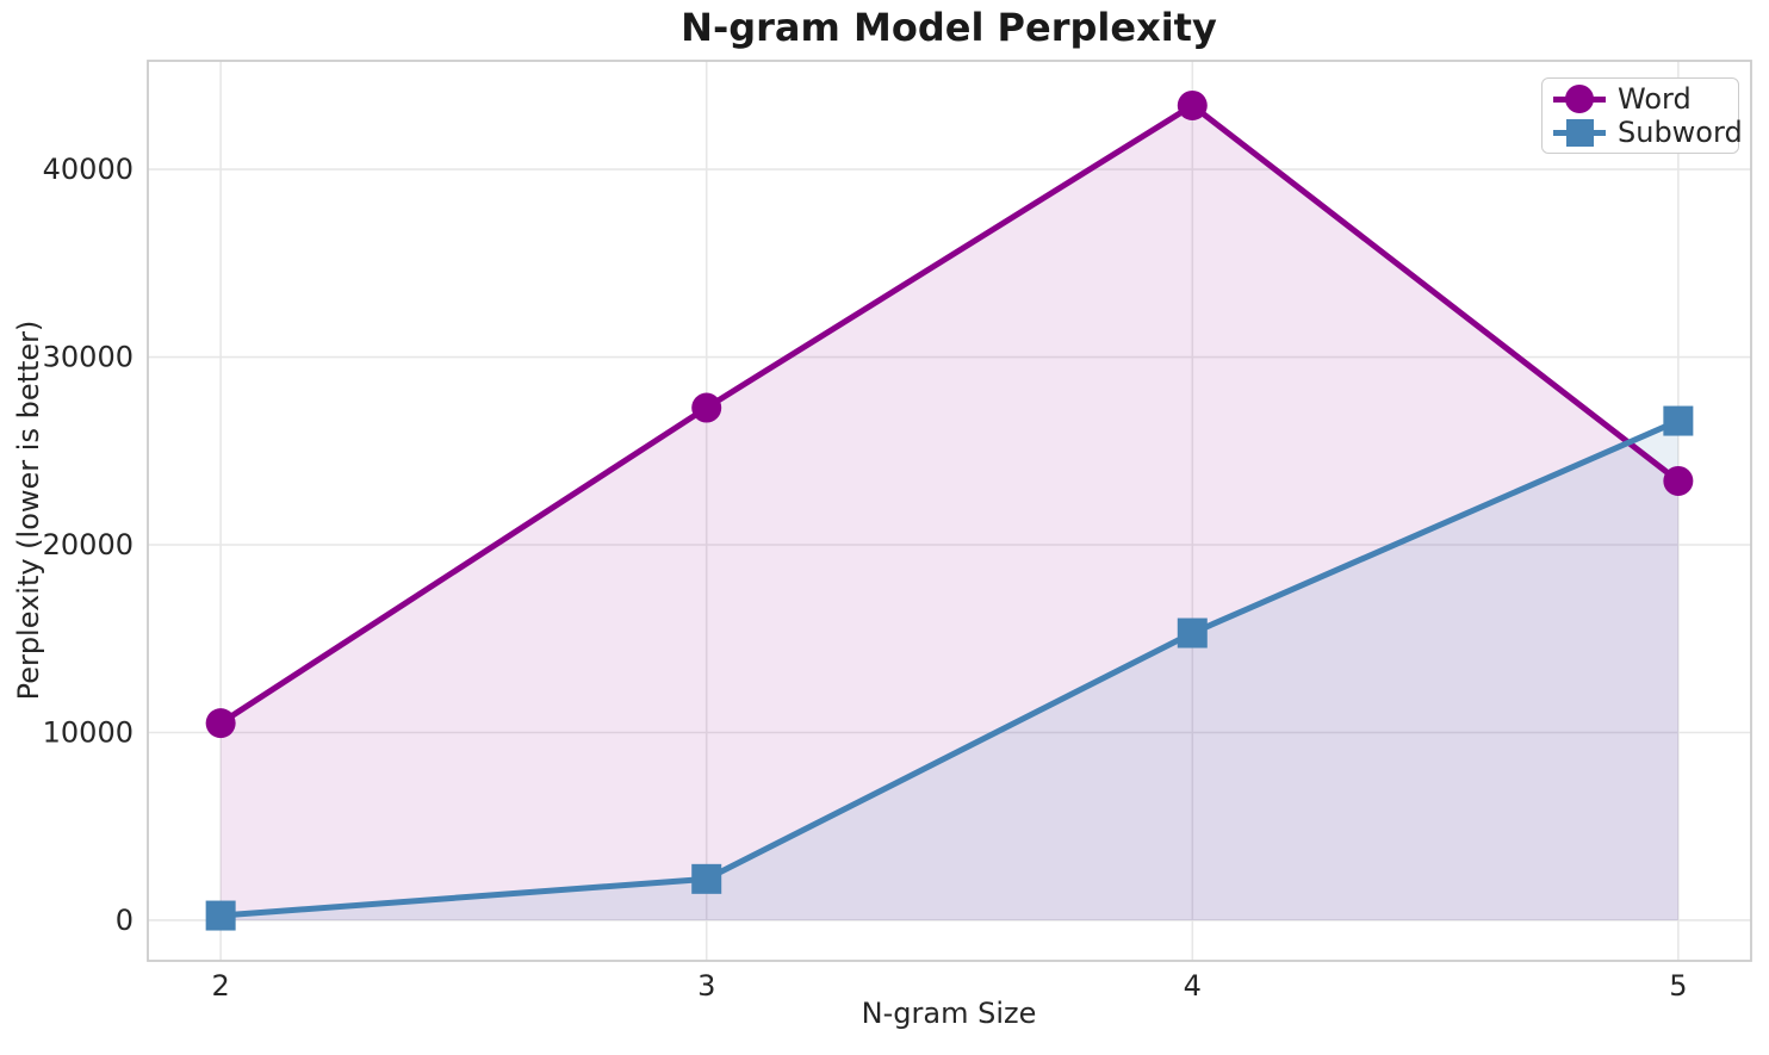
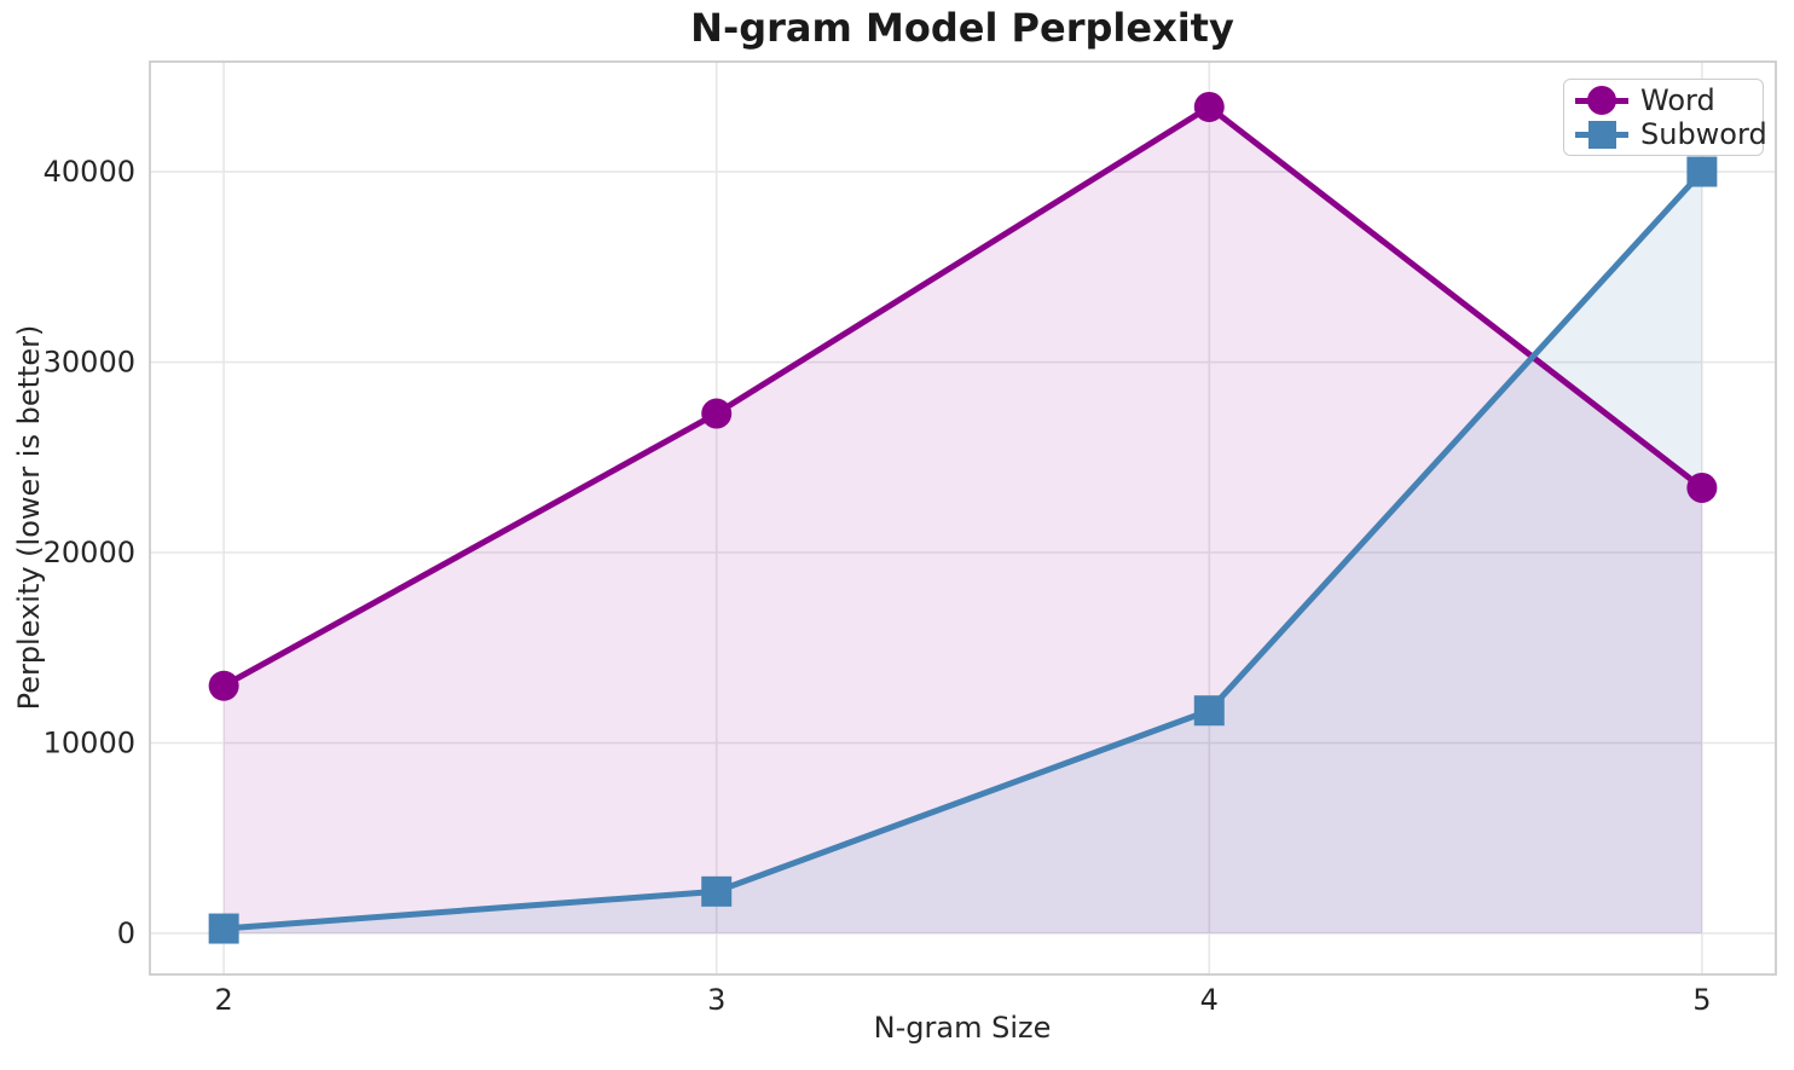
Word/2: 10500 -> 13000
Subword/4: 15300 -> 11700
Subword/5: 26600 -> 40000
